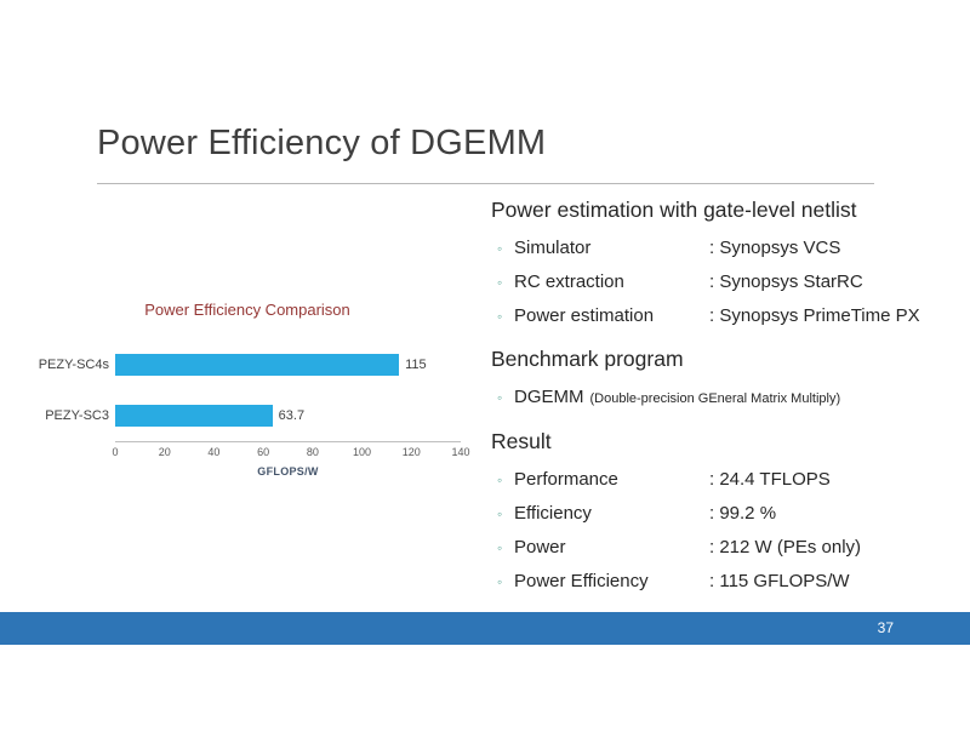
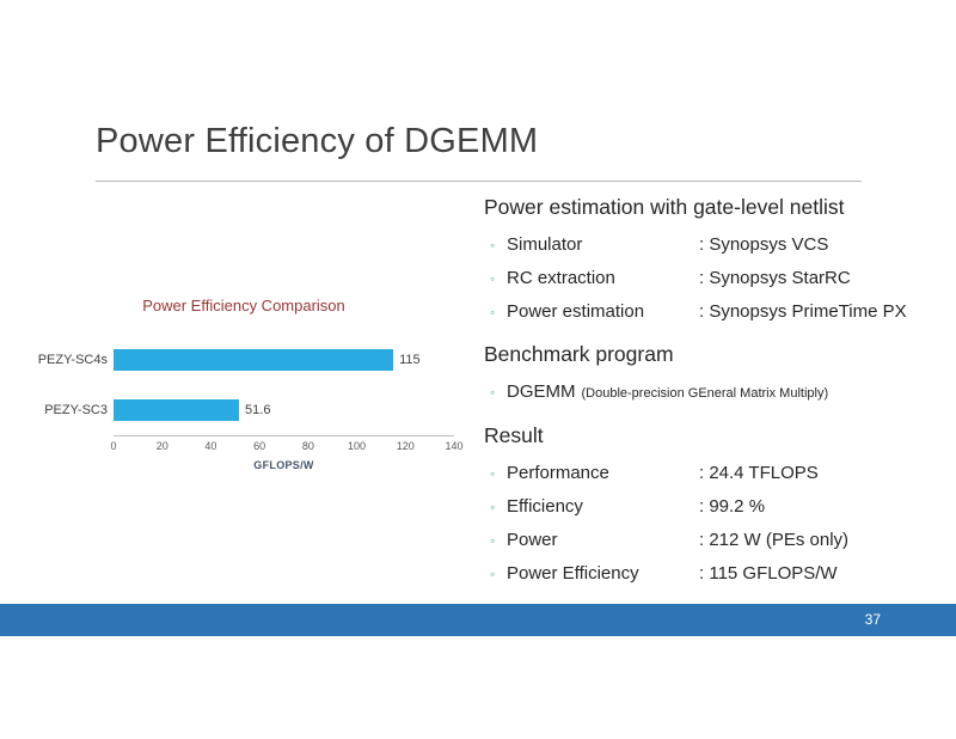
PEZY-SC3: 63.7 -> 51.6
